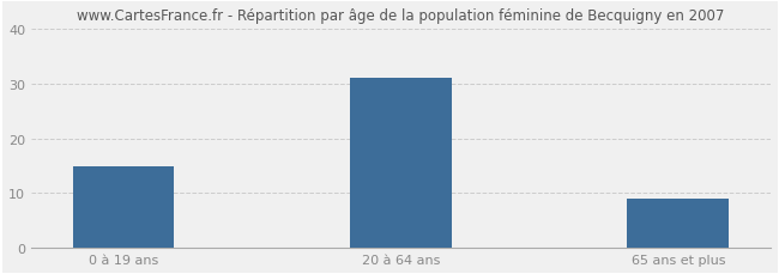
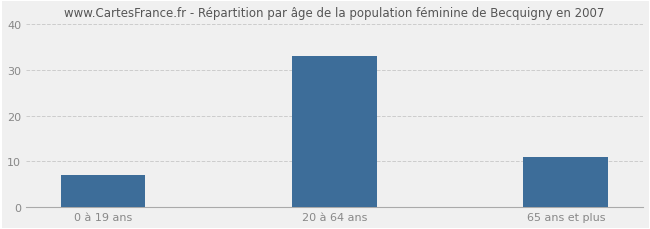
0 à 19 ans: 15 -> 7
20 à 64 ans: 31 -> 33
65 ans et plus: 9 -> 11
